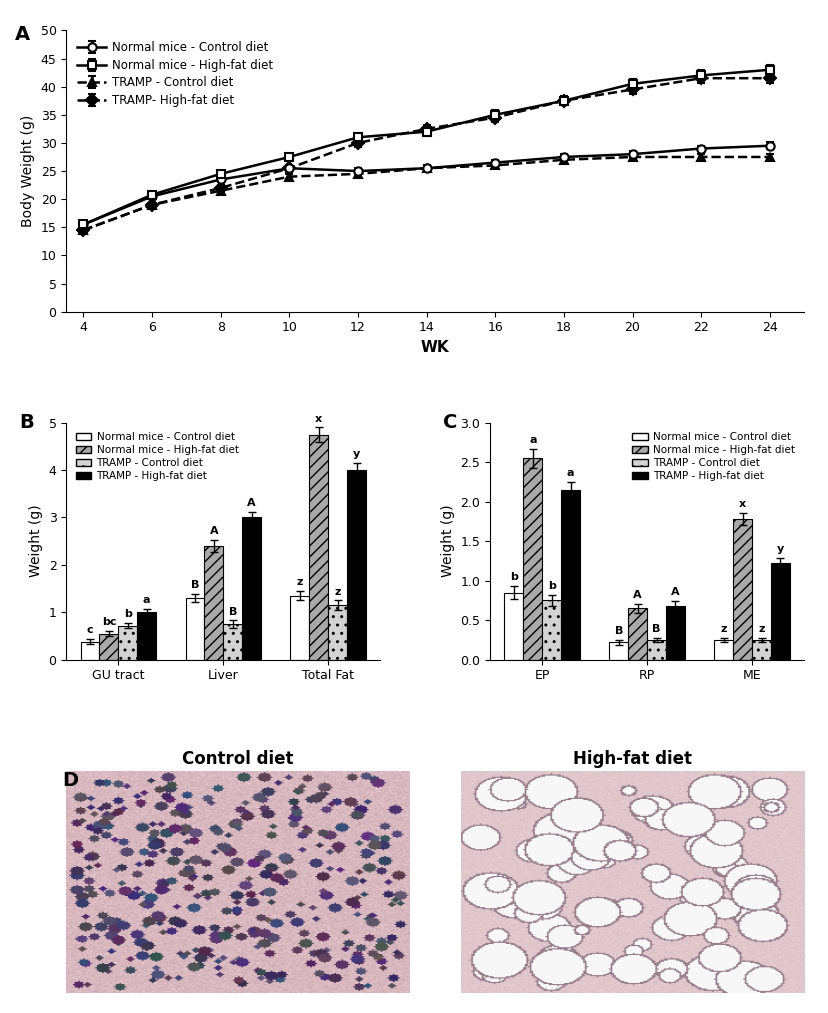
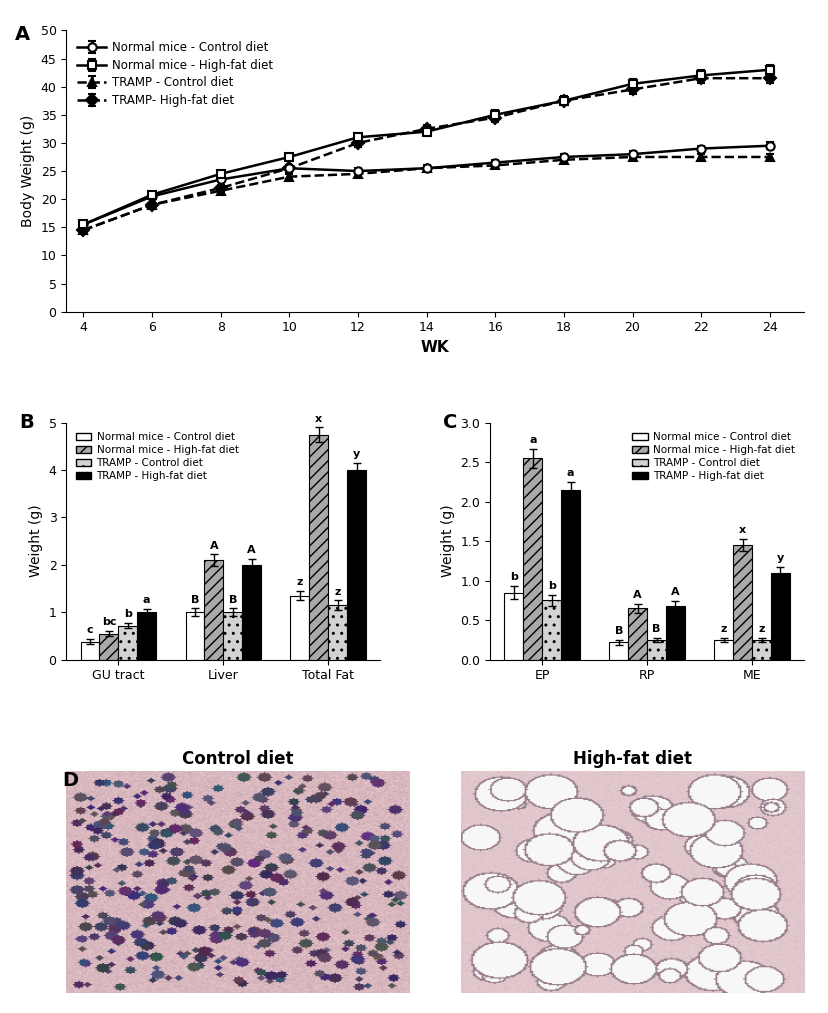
Normal mice - Control diet/Liver: 1.30 -> 1.00
Normal mice - High-fat diet/Liver: 2.40 -> 2.10
TRAMP - Control diet/Liver: 0.75 -> 1.00
TRAMP - High-fat diet/Liver: 3 -> 2
Normal mice - High-fat diet/ME: 1.78 -> 1.45
TRAMP - High-fat diet/ME: 1.22 -> 1.10
